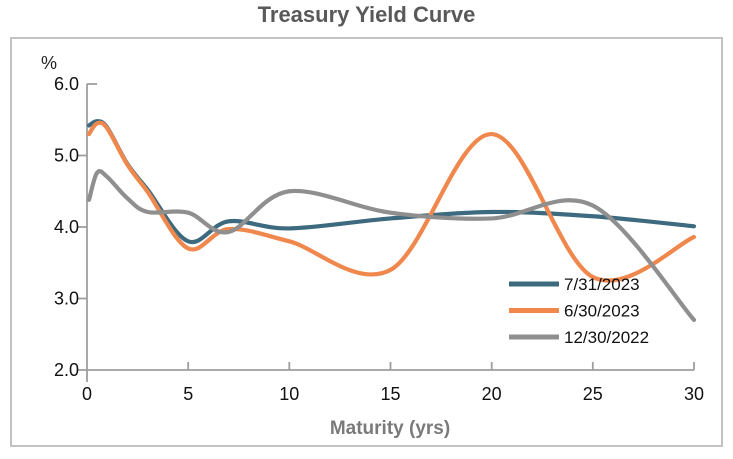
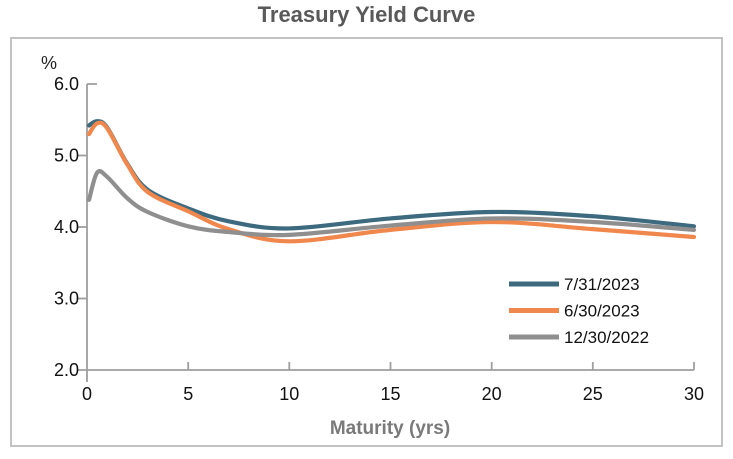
7/31/2023/5: 3.8 -> 4.3
6/30/2023/5: 3.7 -> 4.2
12/30/2022/5: 4.2 -> 4.0
12/30/2022/10: 4.5 -> 3.9
6/30/2023/15: 3.4 -> 4.0
12/30/2022/15: 4.2 -> 4.0
6/30/2023/20: 5.3 -> 4.1
6/30/2023/25: 3.3 -> 4.0
12/30/2022/25: 4.3 -> 4.1
12/30/2022/30: 2.7 -> 4.0
